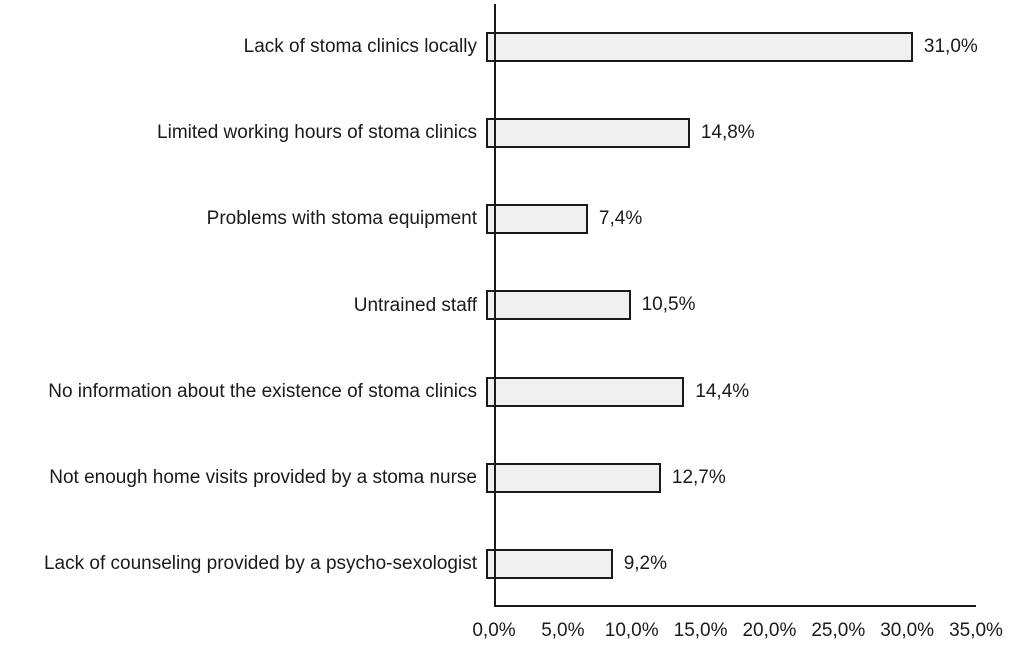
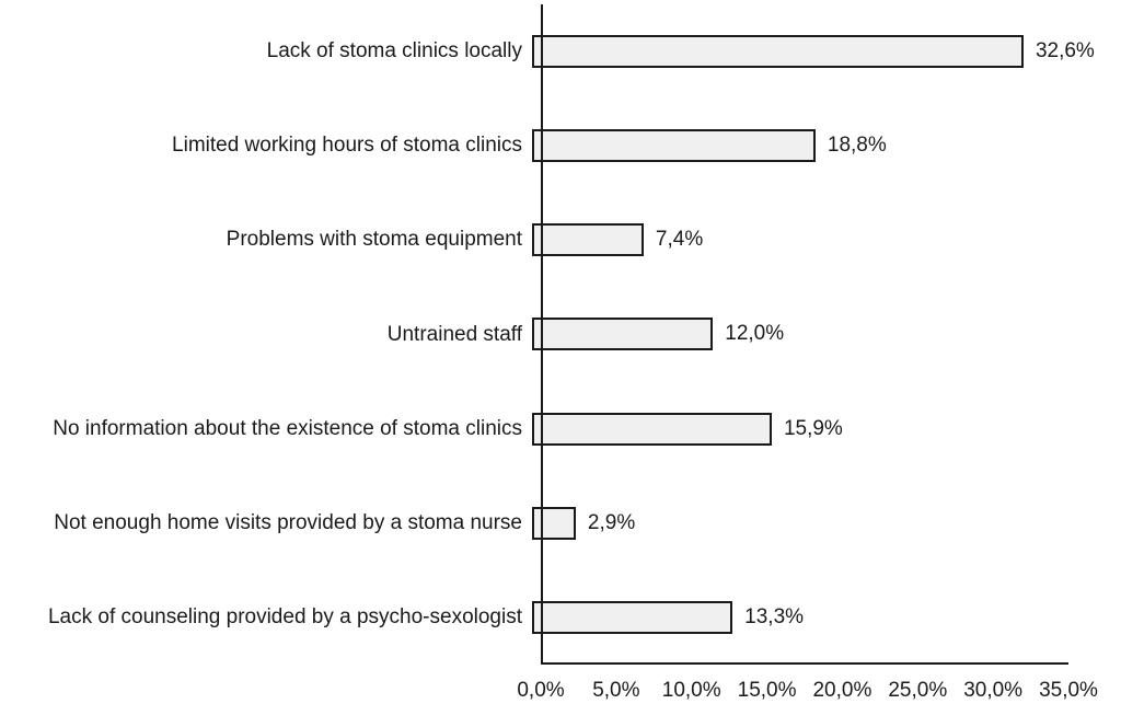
Lack of stoma clinics locally: 31,0% -> 32,6%
Limited working hours of stoma clinics: 14,8% -> 18,8%
Untrained staff: 10,5% -> 12,0%
No information about the existence of stoma clinics: 14,4% -> 15,9%
Not enough home visits provided by a stoma nurse: 12,7% -> 2,9%
Lack of counseling provided by a psycho-sexologist: 9,2% -> 13,3%
